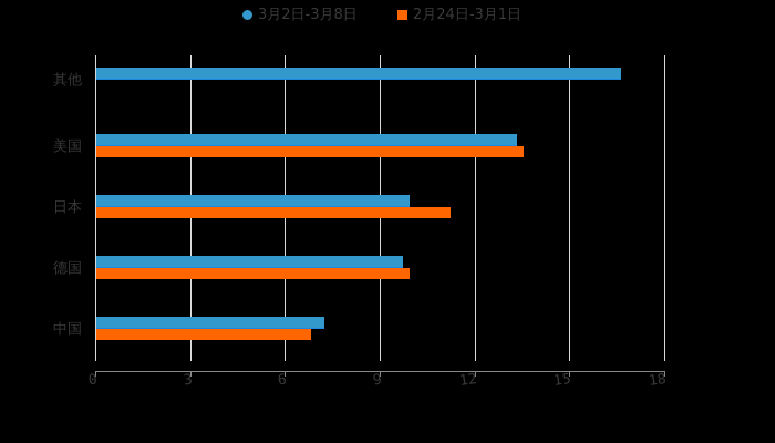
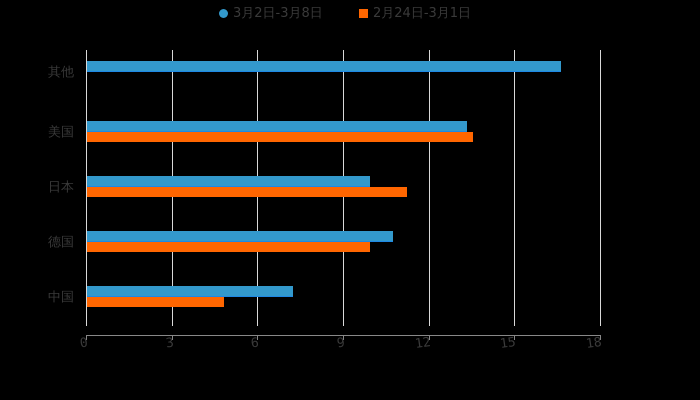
3月2日-3月8日/德国: 9.7 -> 10.7
2月24日-3月1日/中国: 6.8 -> 4.8
